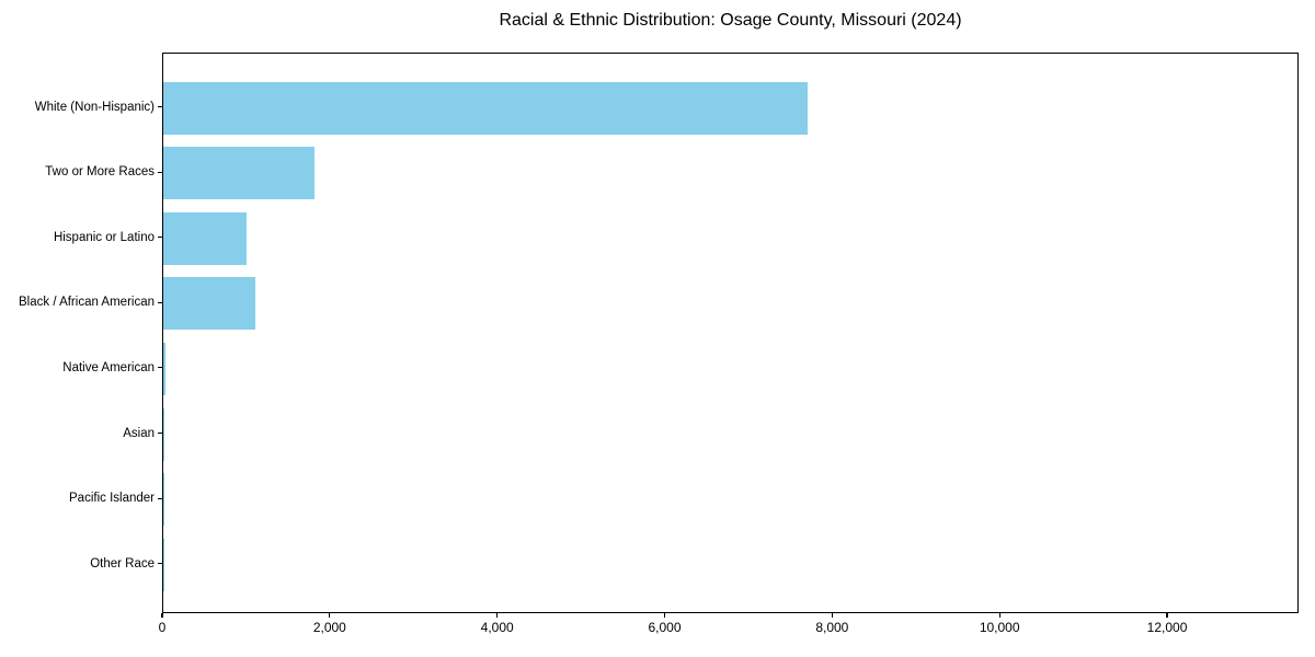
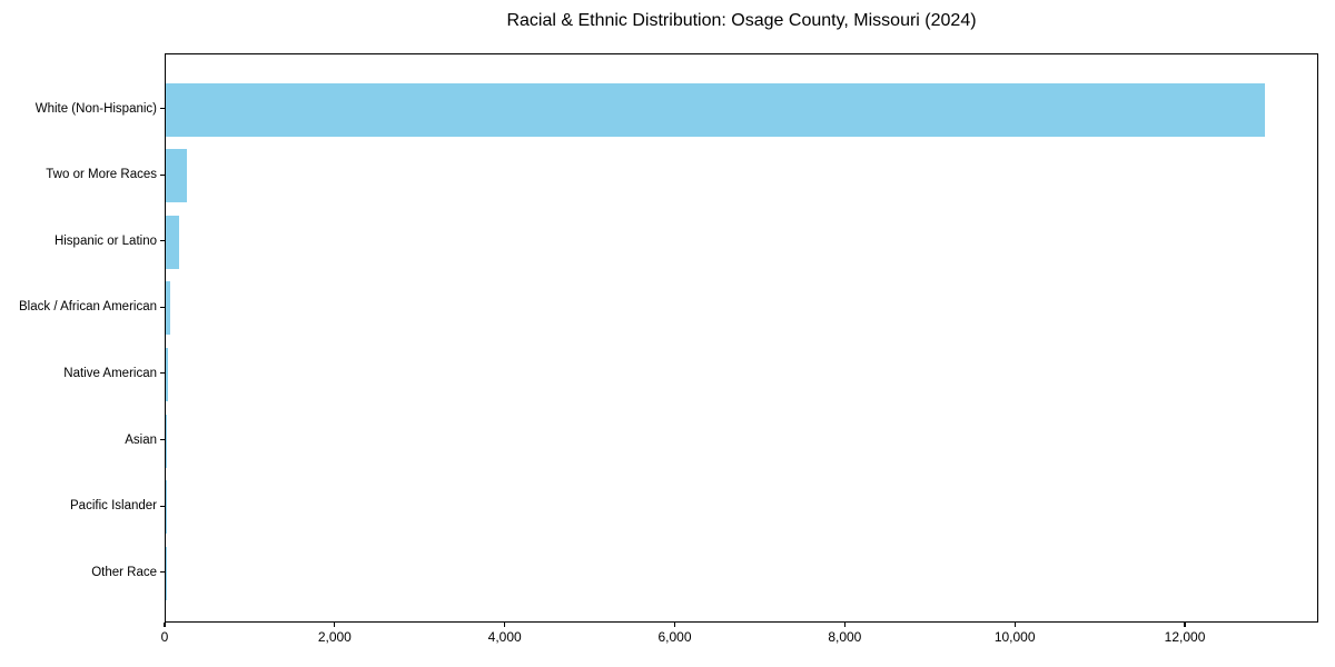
White (Non-Hispanic): 7700 -> 12900
Two or More Races: 1800 -> 300
Hispanic or Latino: 1000 -> 200
Black / African American: 1100 -> 100
